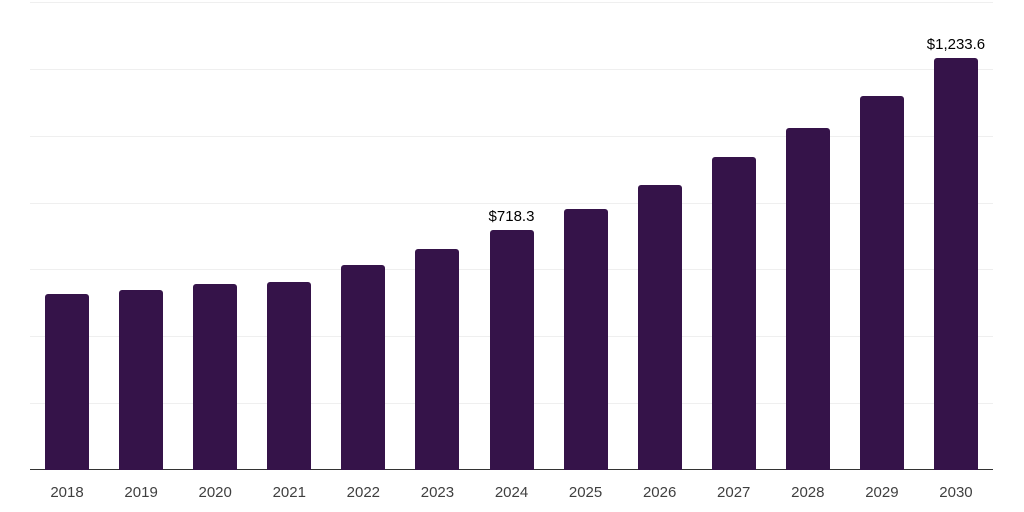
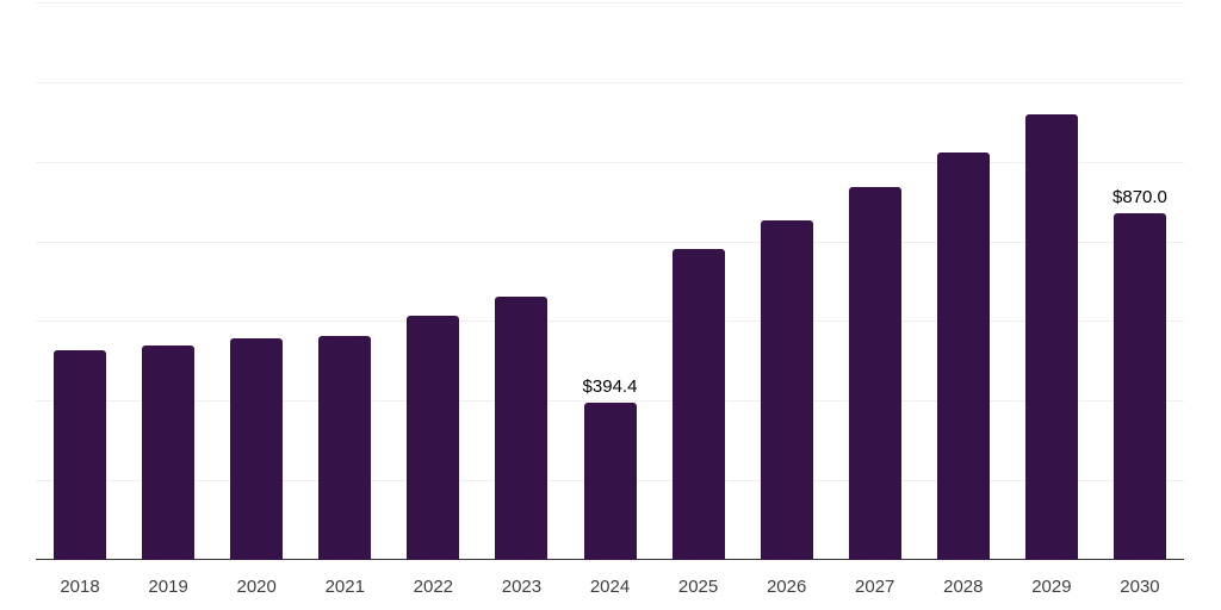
2024: $718.3 -> $394.4
2030: $1,233.6 -> $870.0
